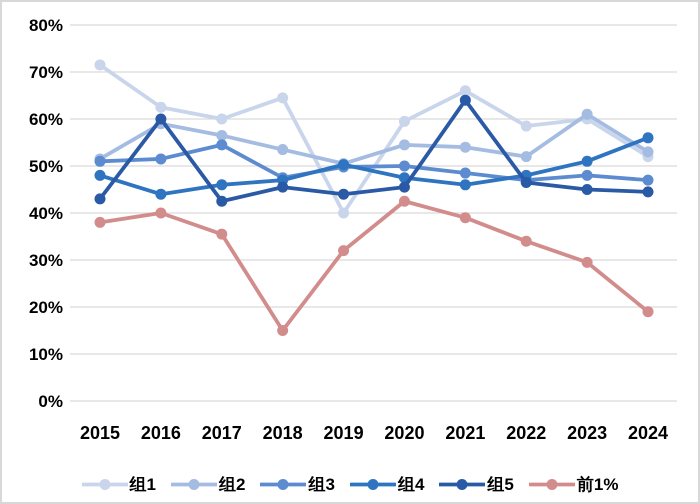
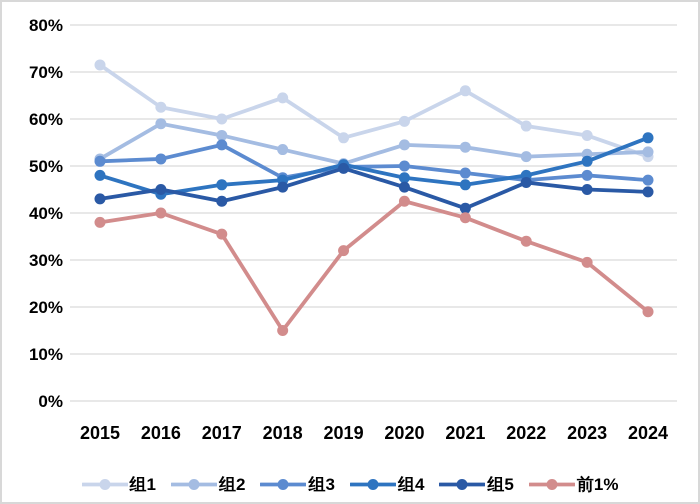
组5/2016: 60% -> 45%
组1/2019: 40% -> 56%
组5/2019: 44% -> 50%
组5/2021: 64% -> 41%
组1/2023: 60% -> 56%
组2/2023: 61% -> 52%
